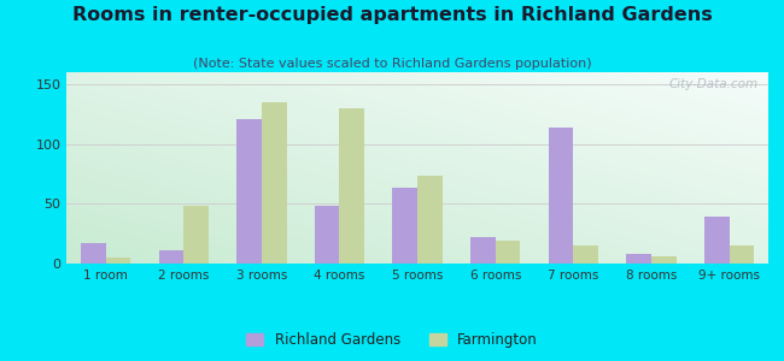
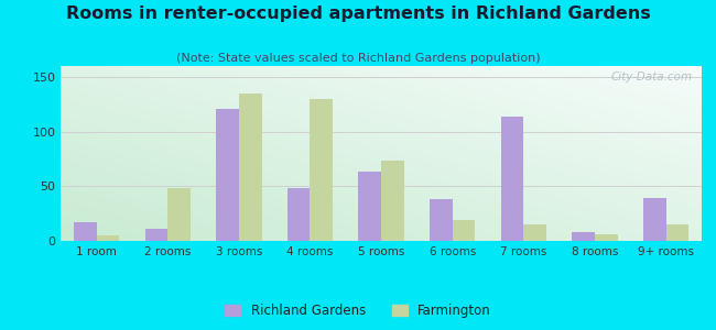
Richland Gardens/6 rooms: 22 -> 38
